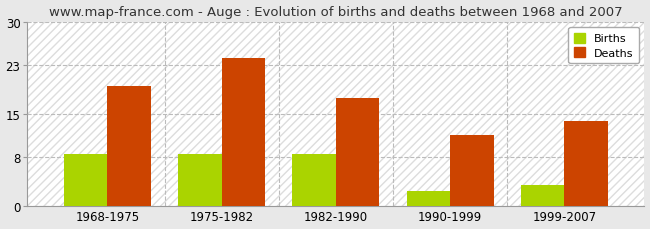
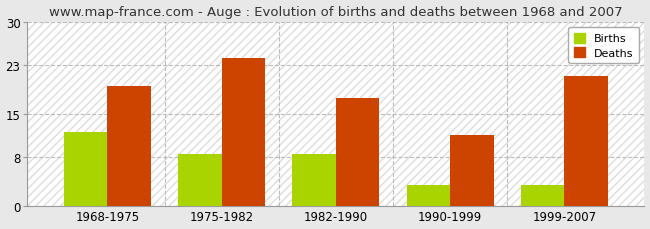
Births/1968-1975: 8.5 -> 12.0
Births/1990-1999: 2.5 -> 3.4
Deaths/1999-2007: 13.8 -> 21.2
